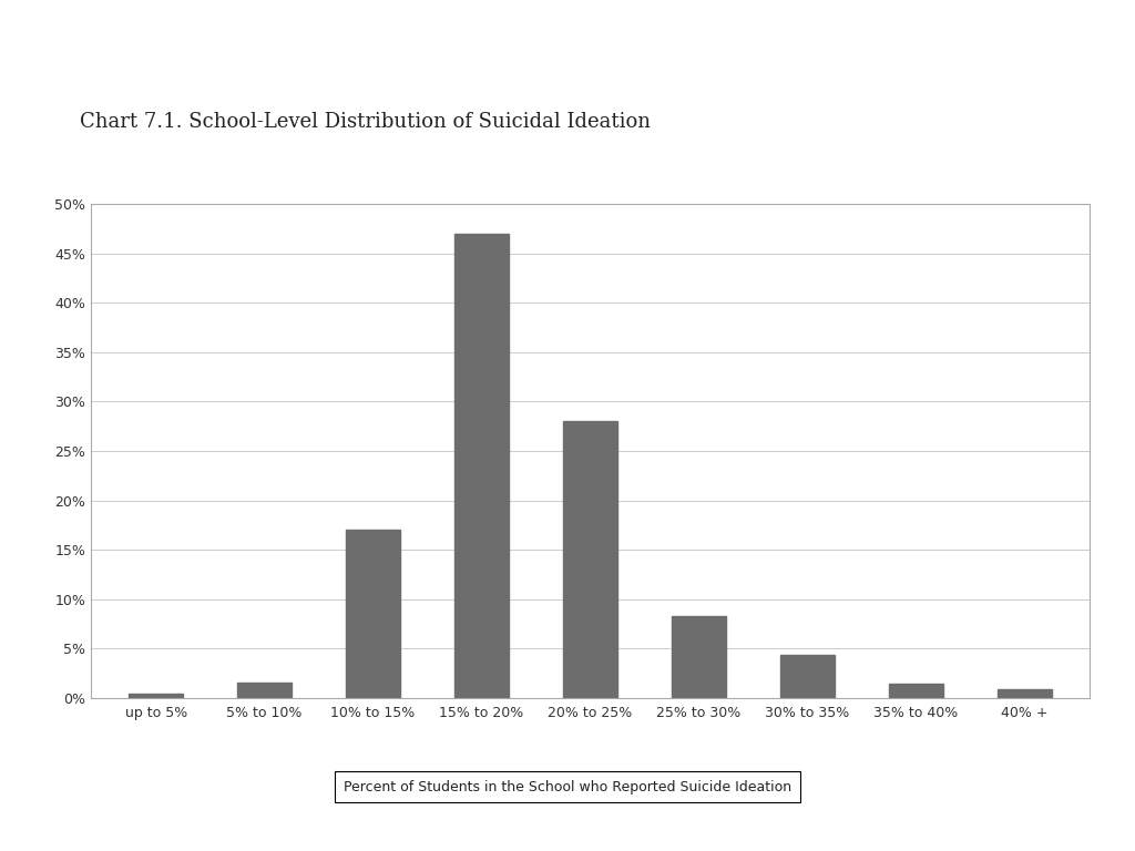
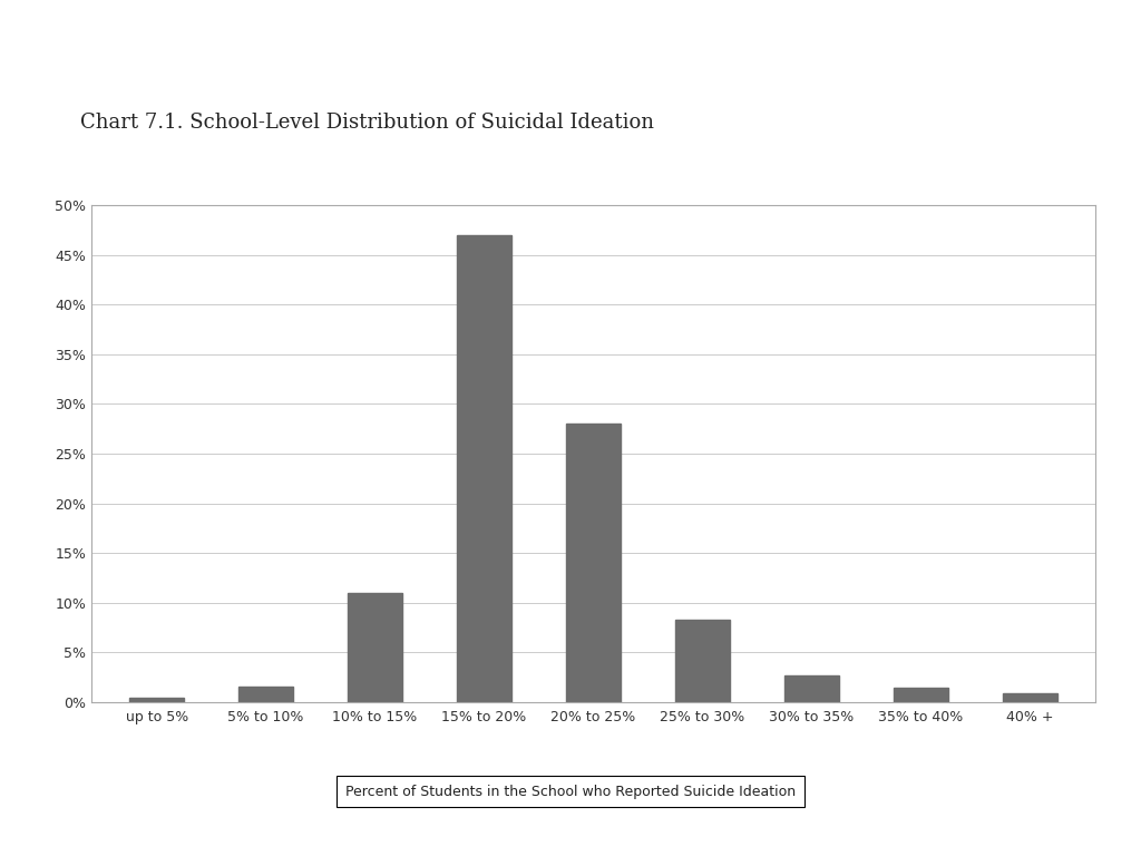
10% to 15%: 17.0% -> 11.0%
30% to 35%: 4.4% -> 2.7%
